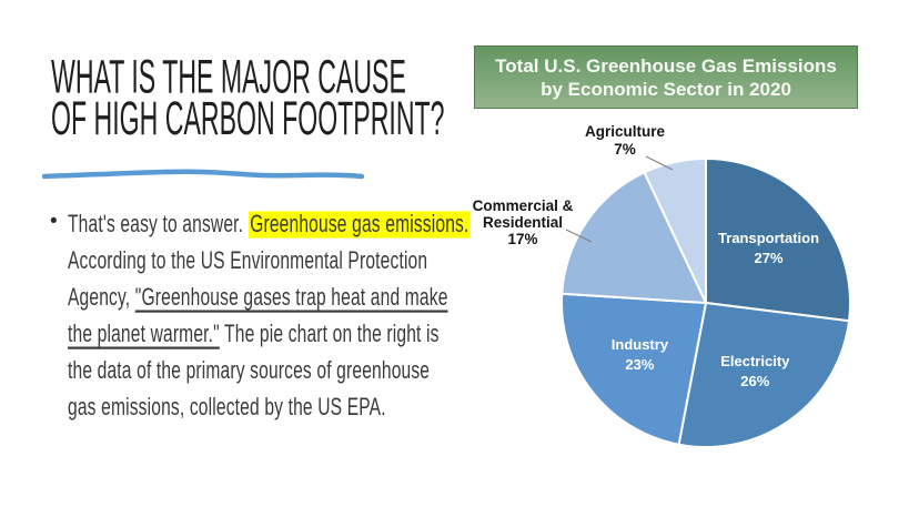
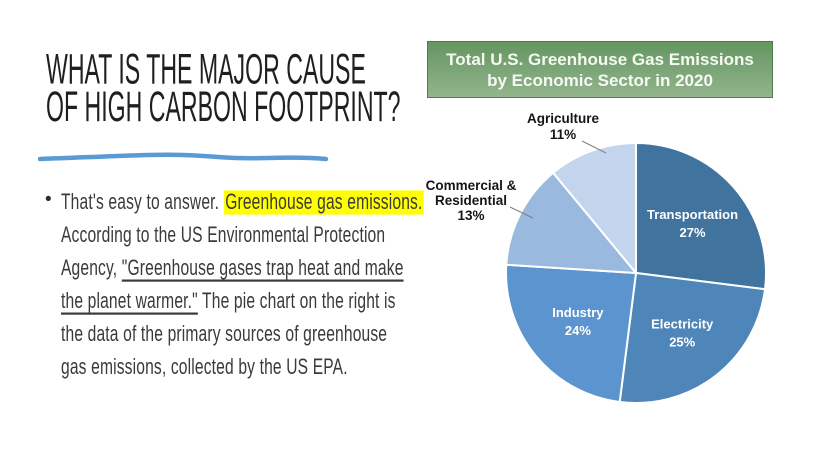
Electricity: 26% -> 25%
Industry: 23% -> 24%
Commercial & Residential: 17% -> 13%
Agriculture: 7% -> 11%
